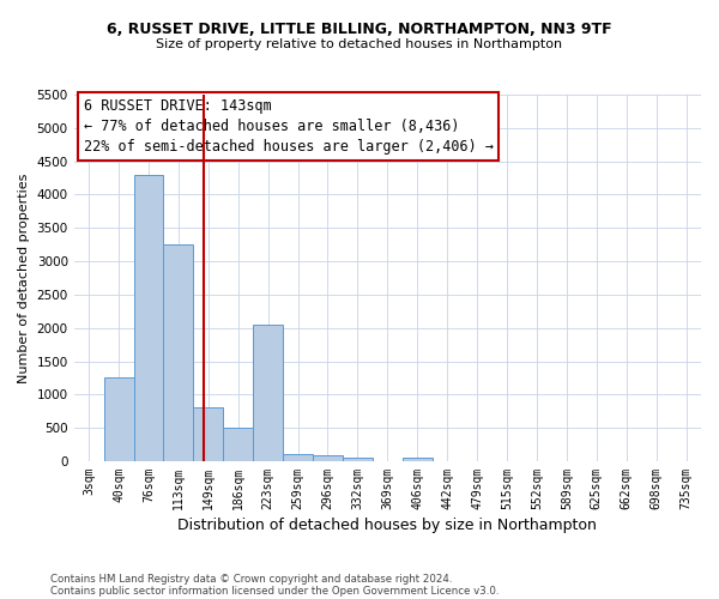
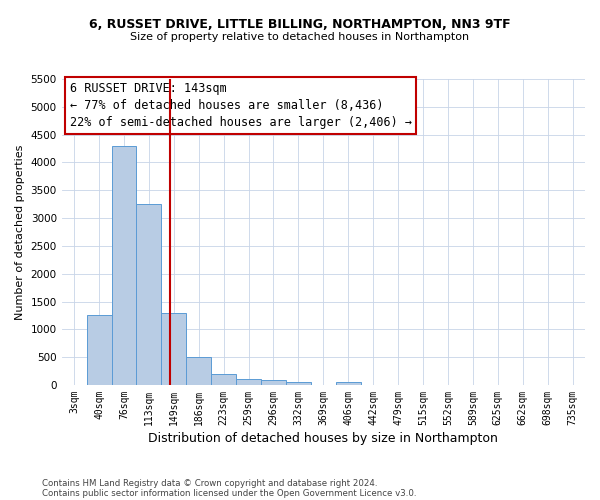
149sqm: 800 -> 1300
223sqm: 2040 -> 200
